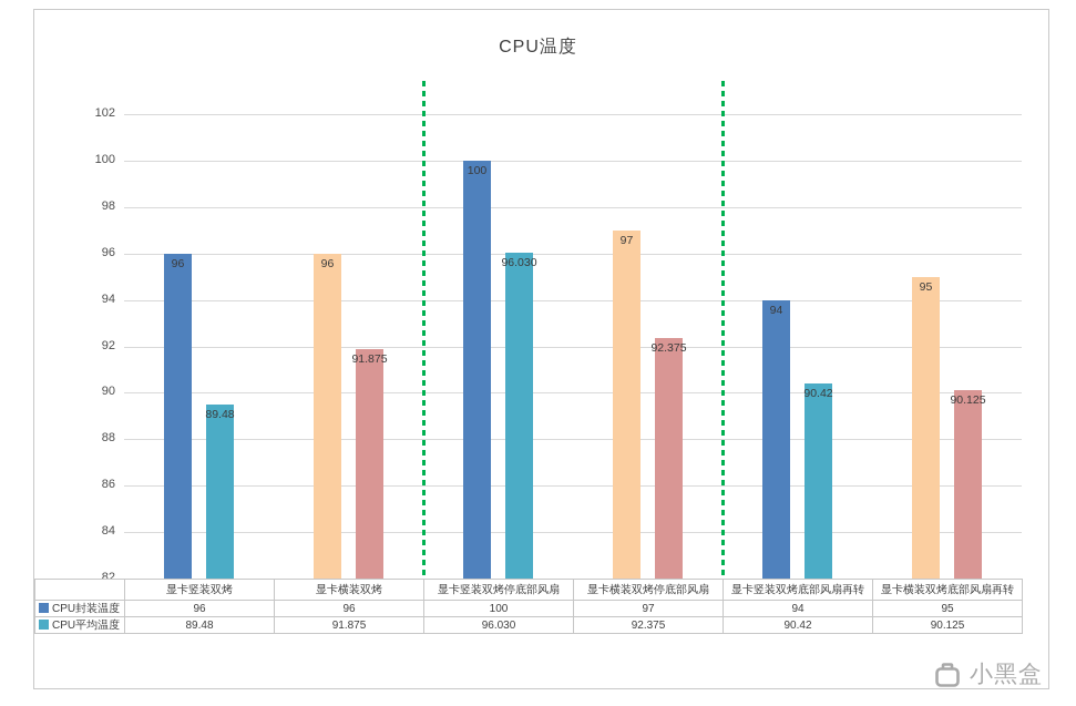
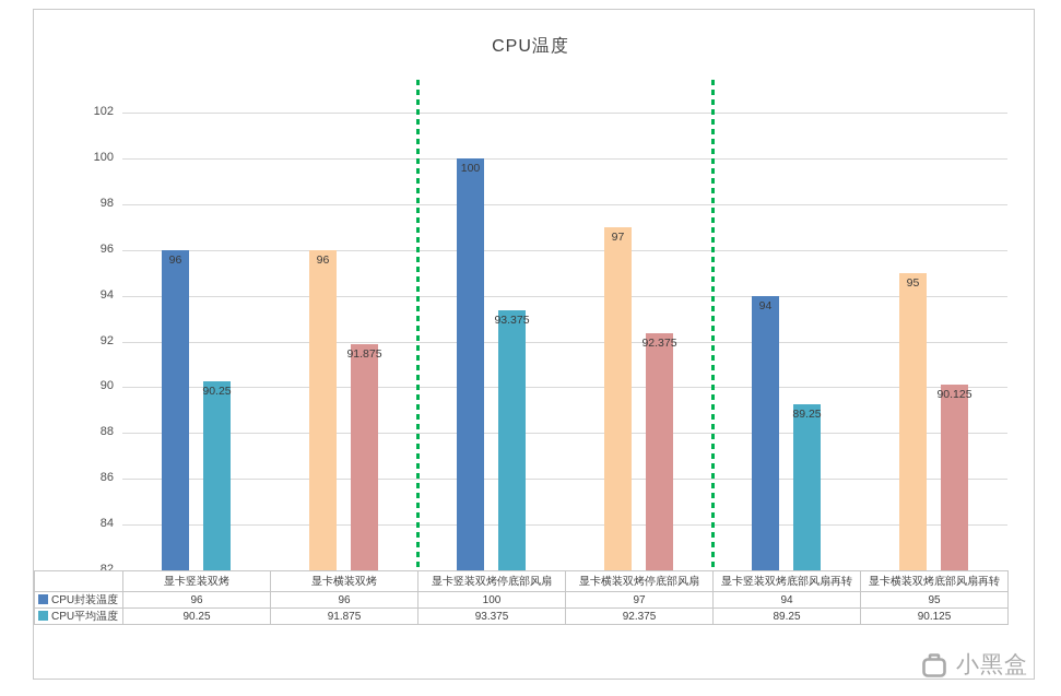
CPU平均温度/显卡竖装双烤: 89.48 -> 90.25
CPU平均温度/显卡竖装双烤停底部风扇: 96.030 -> 93.375
CPU平均温度/显卡竖装双烤底部风扇再转: 90.42 -> 89.25
